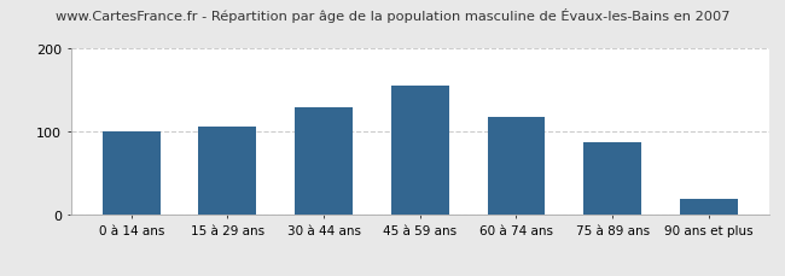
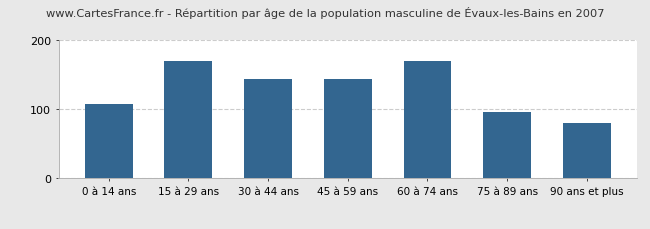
0 à 14 ans: 100 -> 108
15 à 29 ans: 107 -> 170
30 à 44 ans: 130 -> 144
45 à 59 ans: 155 -> 144
60 à 74 ans: 118 -> 170
75 à 89 ans: 87 -> 96
90 ans et plus: 20 -> 80
